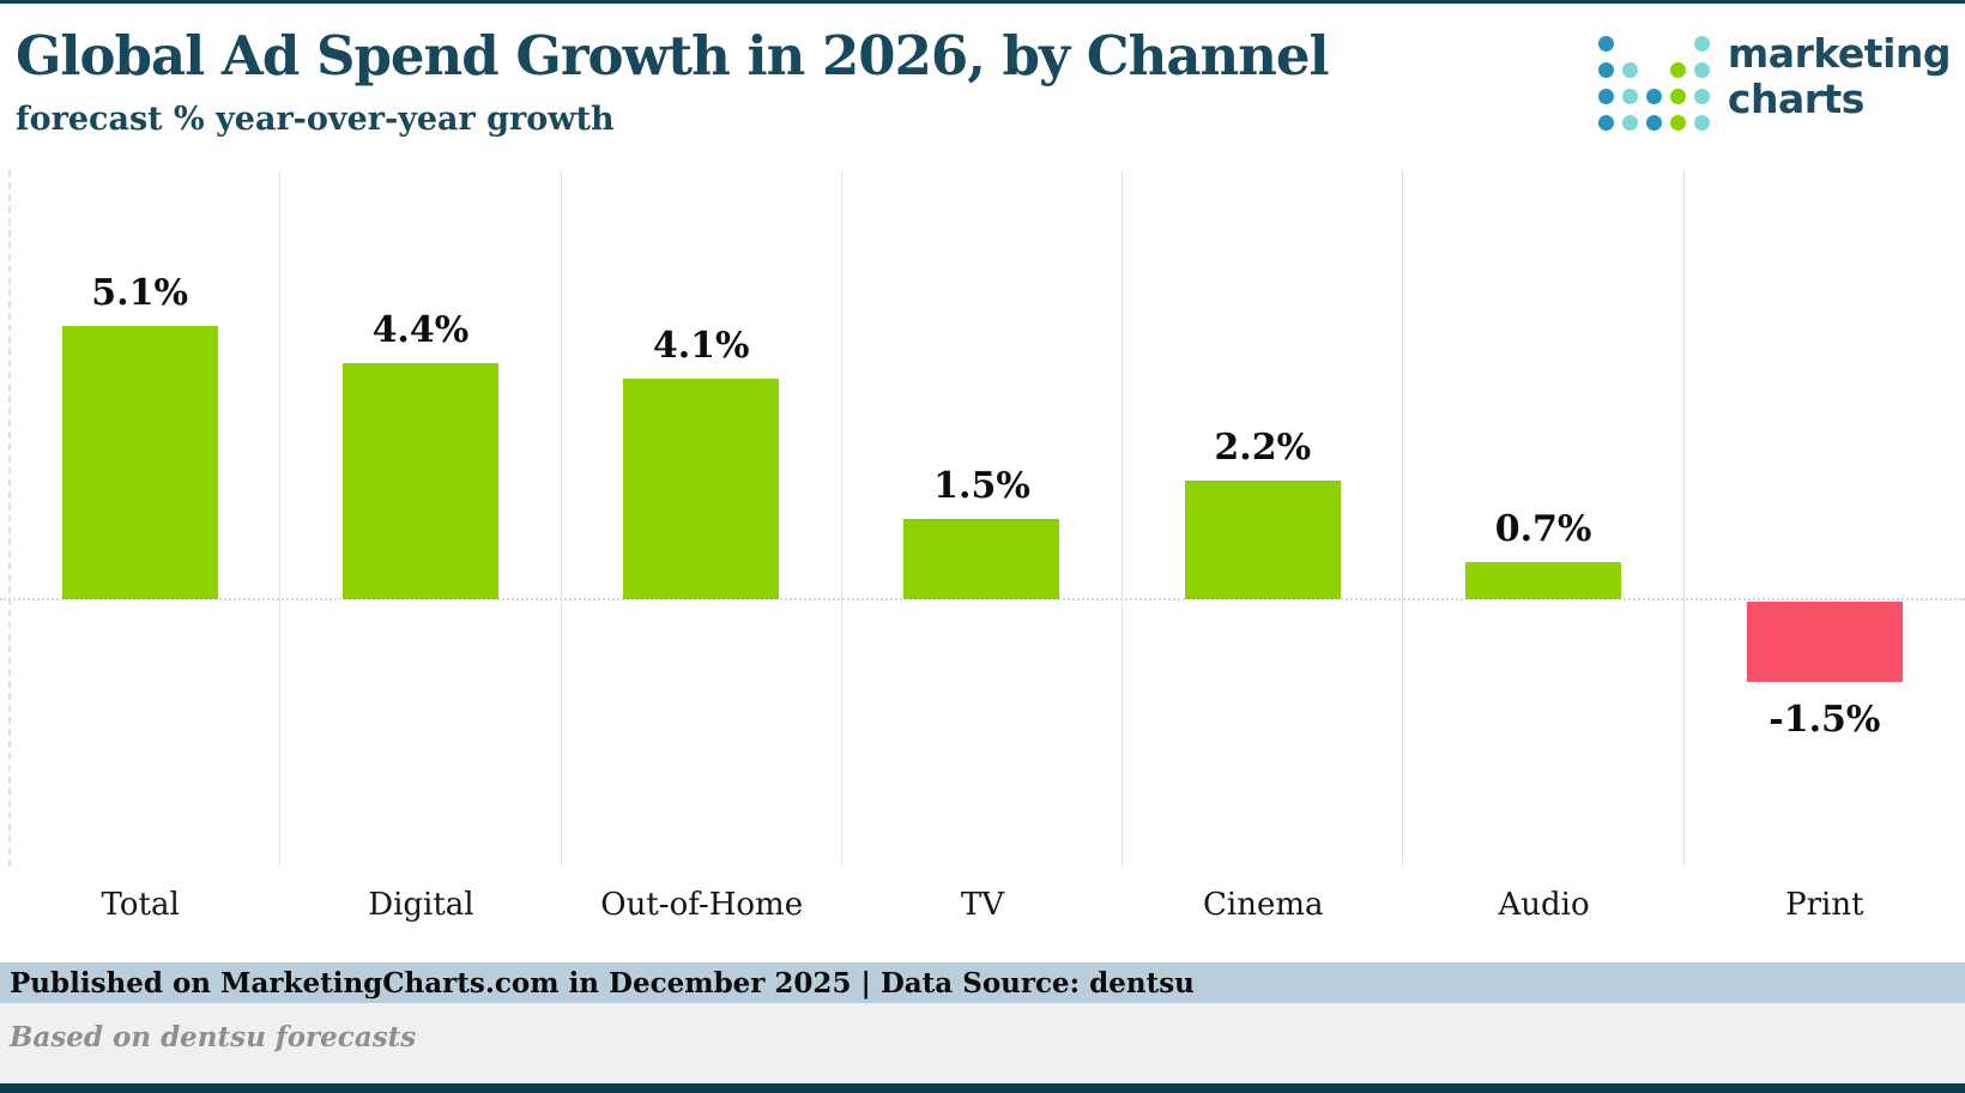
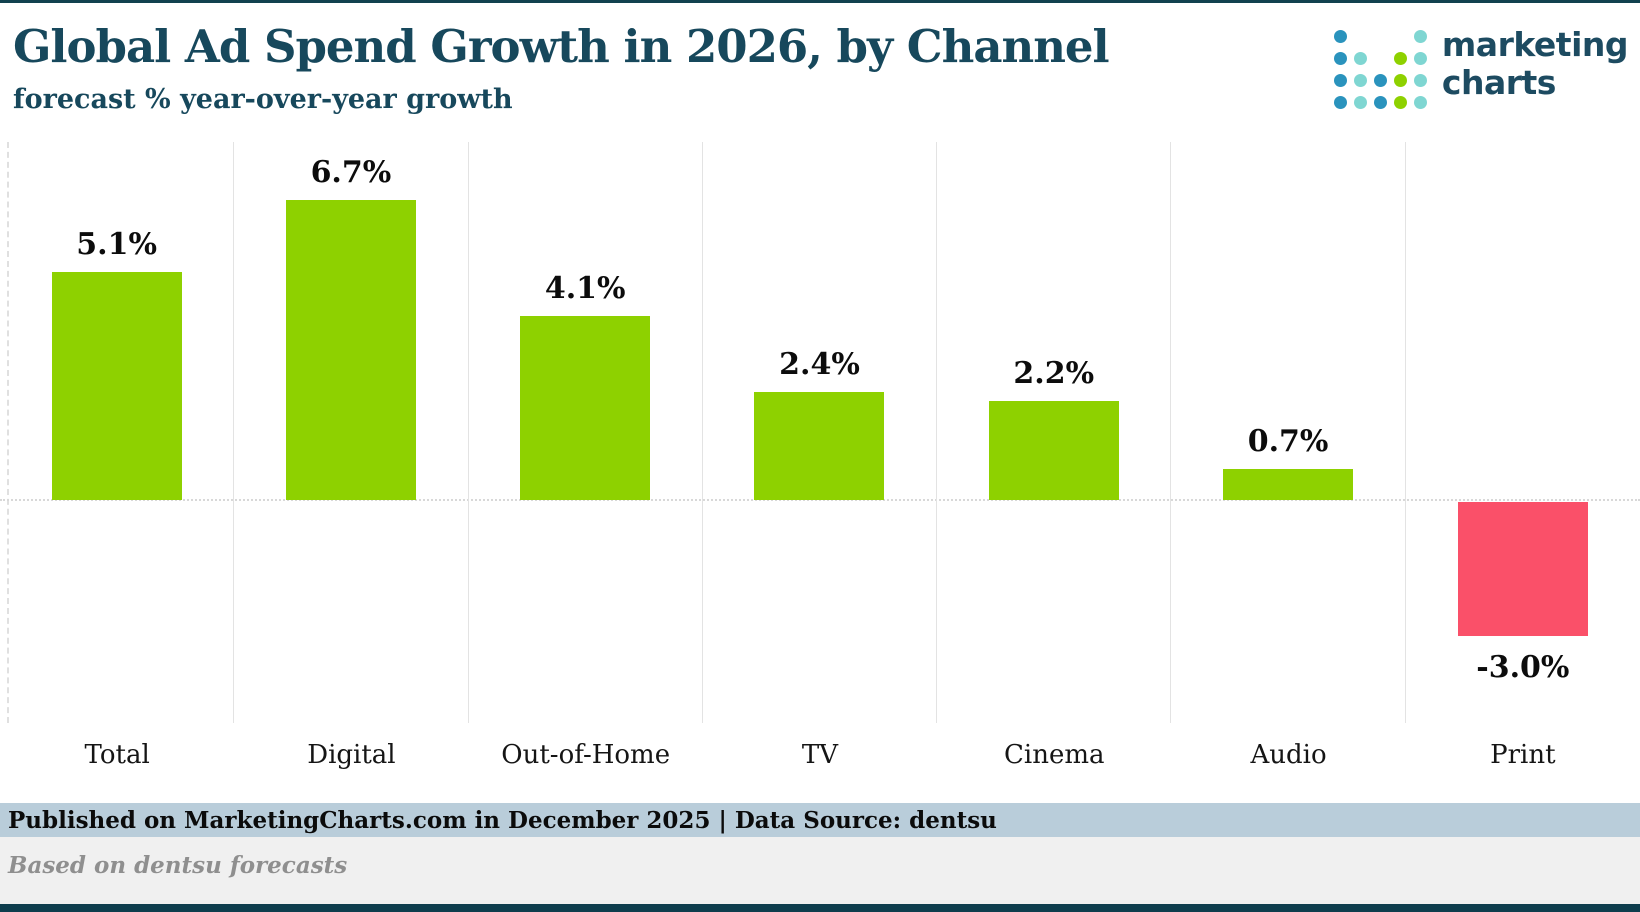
Digital: 4.4% -> 6.7%
TV: 1.5% -> 2.4%
Print: -1.5% -> -3.0%
